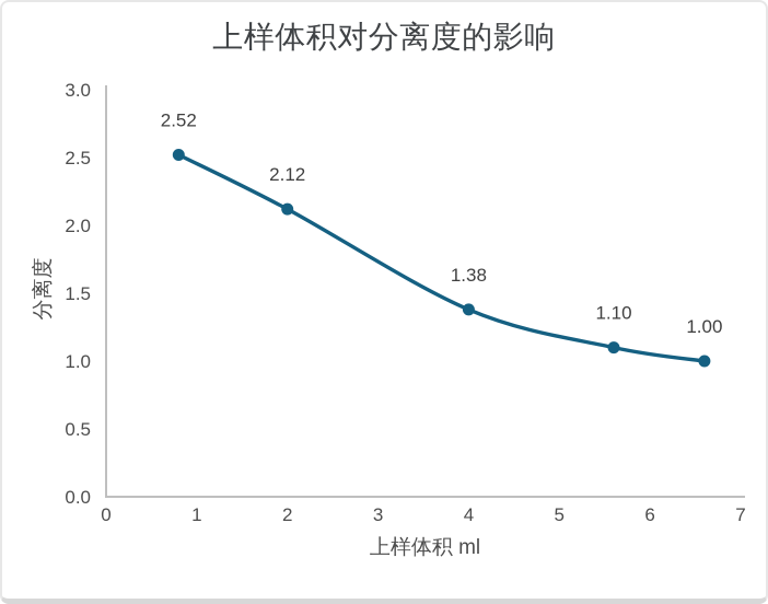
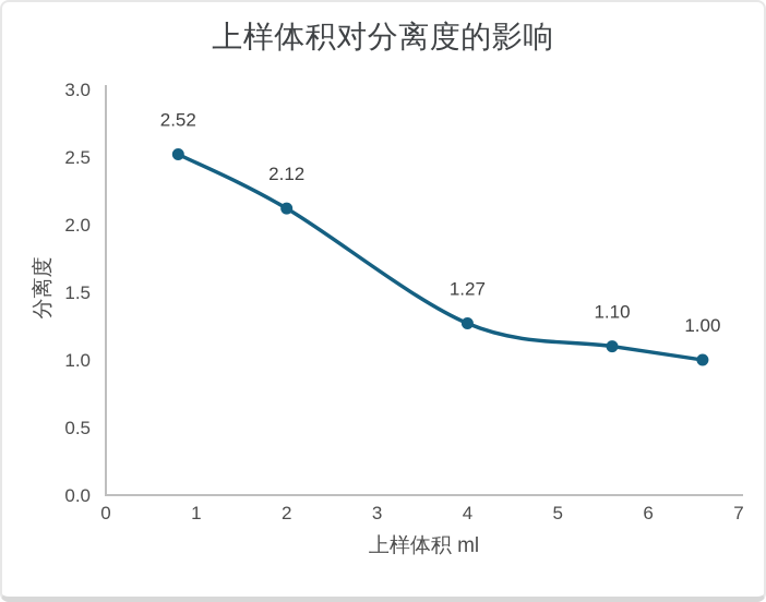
4: 1.38 -> 1.27
